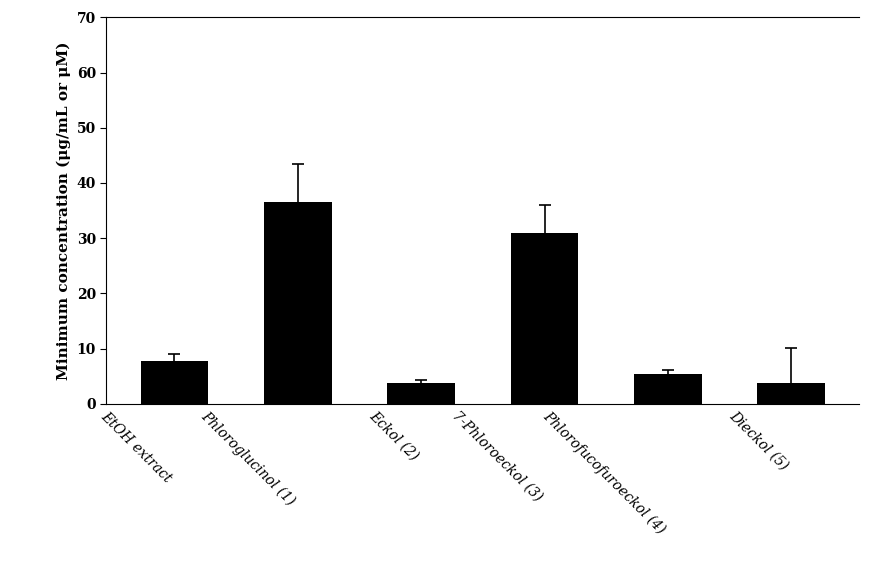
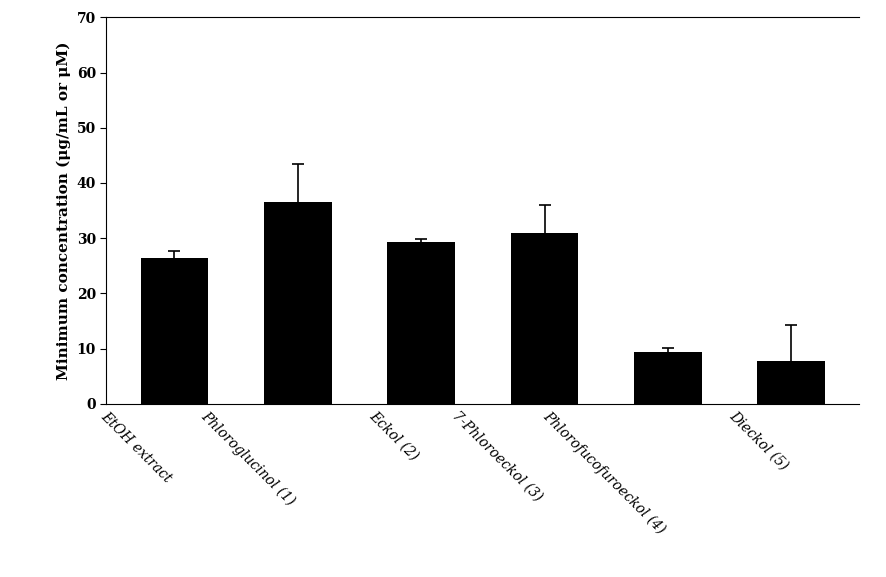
EtOH extract: 7.8 -> 26.4
Eckol (2): 3.8 -> 29.4
Phlorofucofuroeckol (4): 5.5 -> 9.4
Dieckol (5): 3.7 -> 7.8
